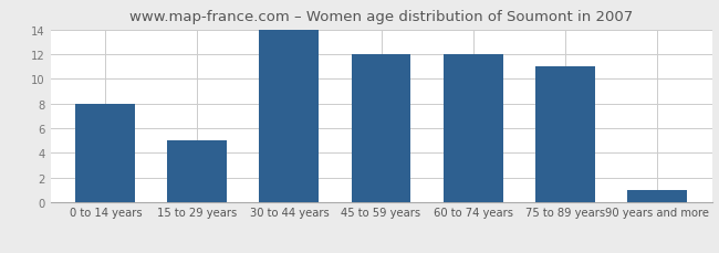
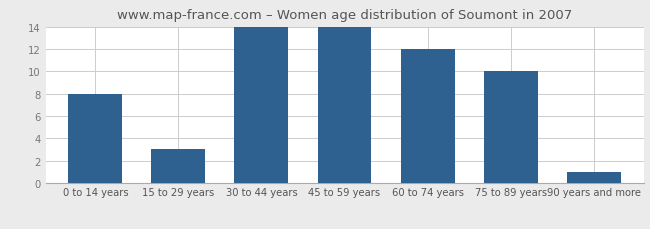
15 to 29 years: 5 -> 3
45 to 59 years: 12 -> 14
75 to 89 years: 11 -> 10
